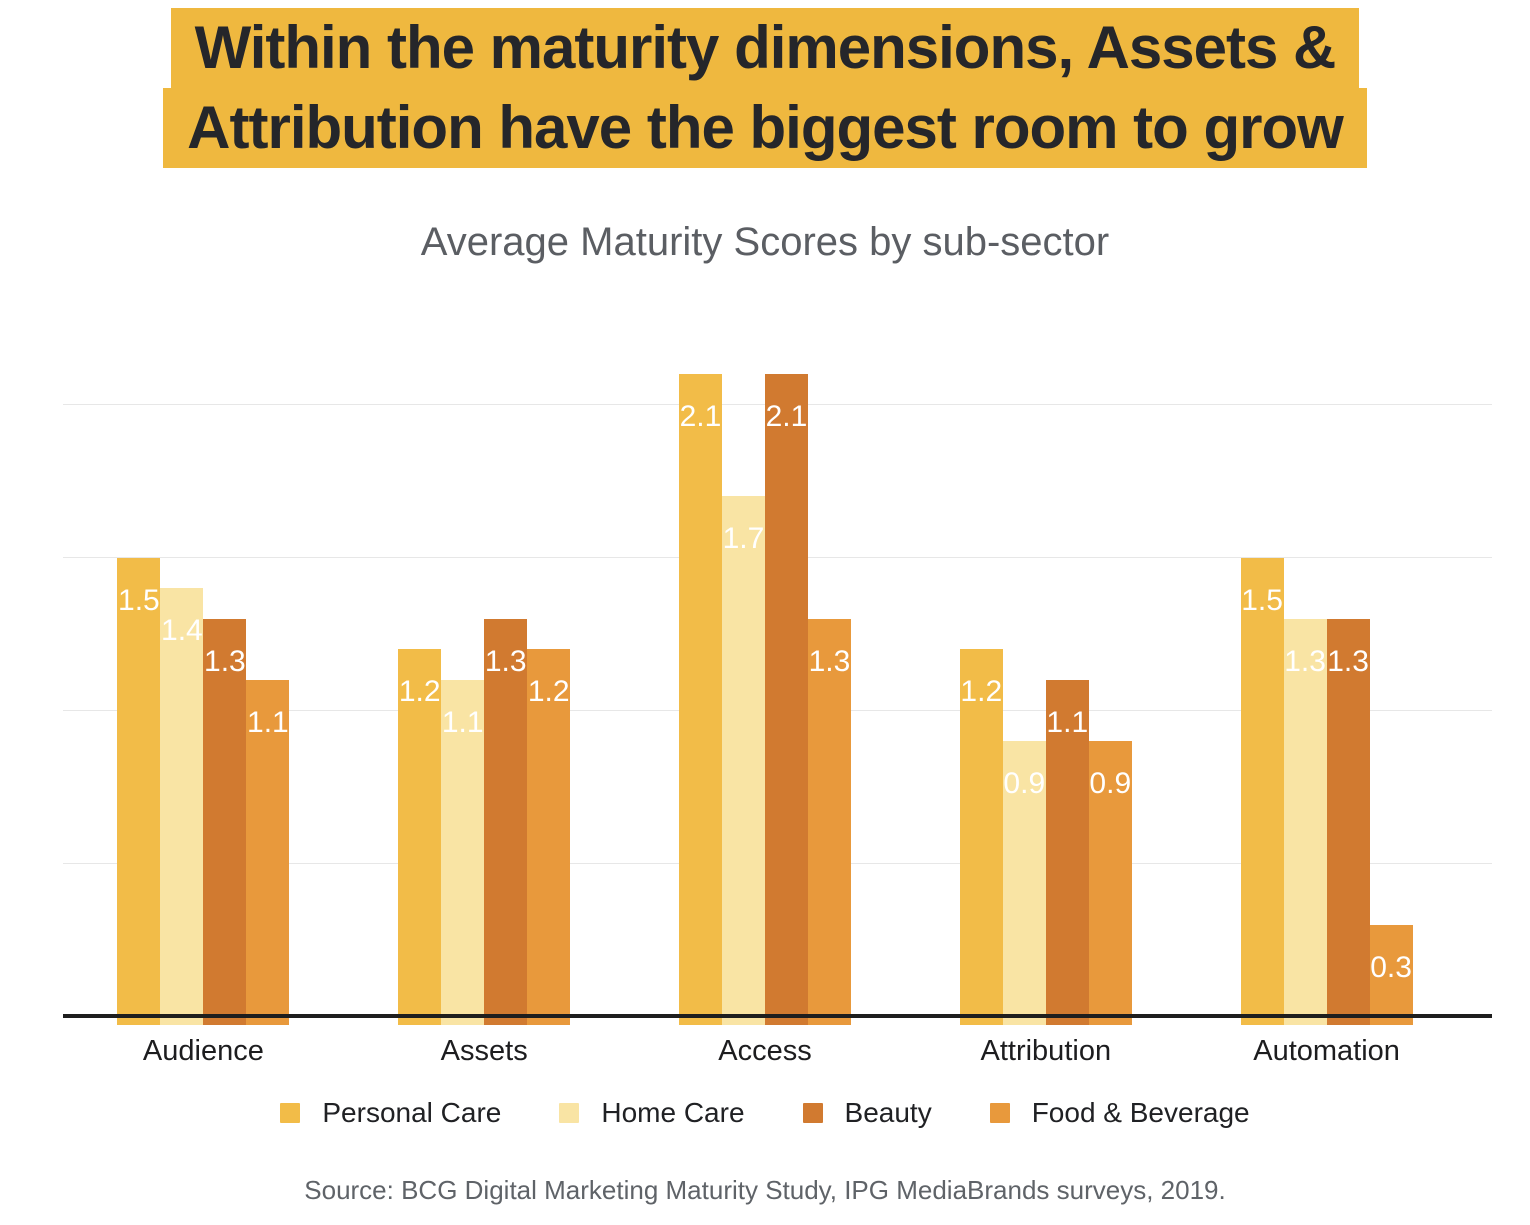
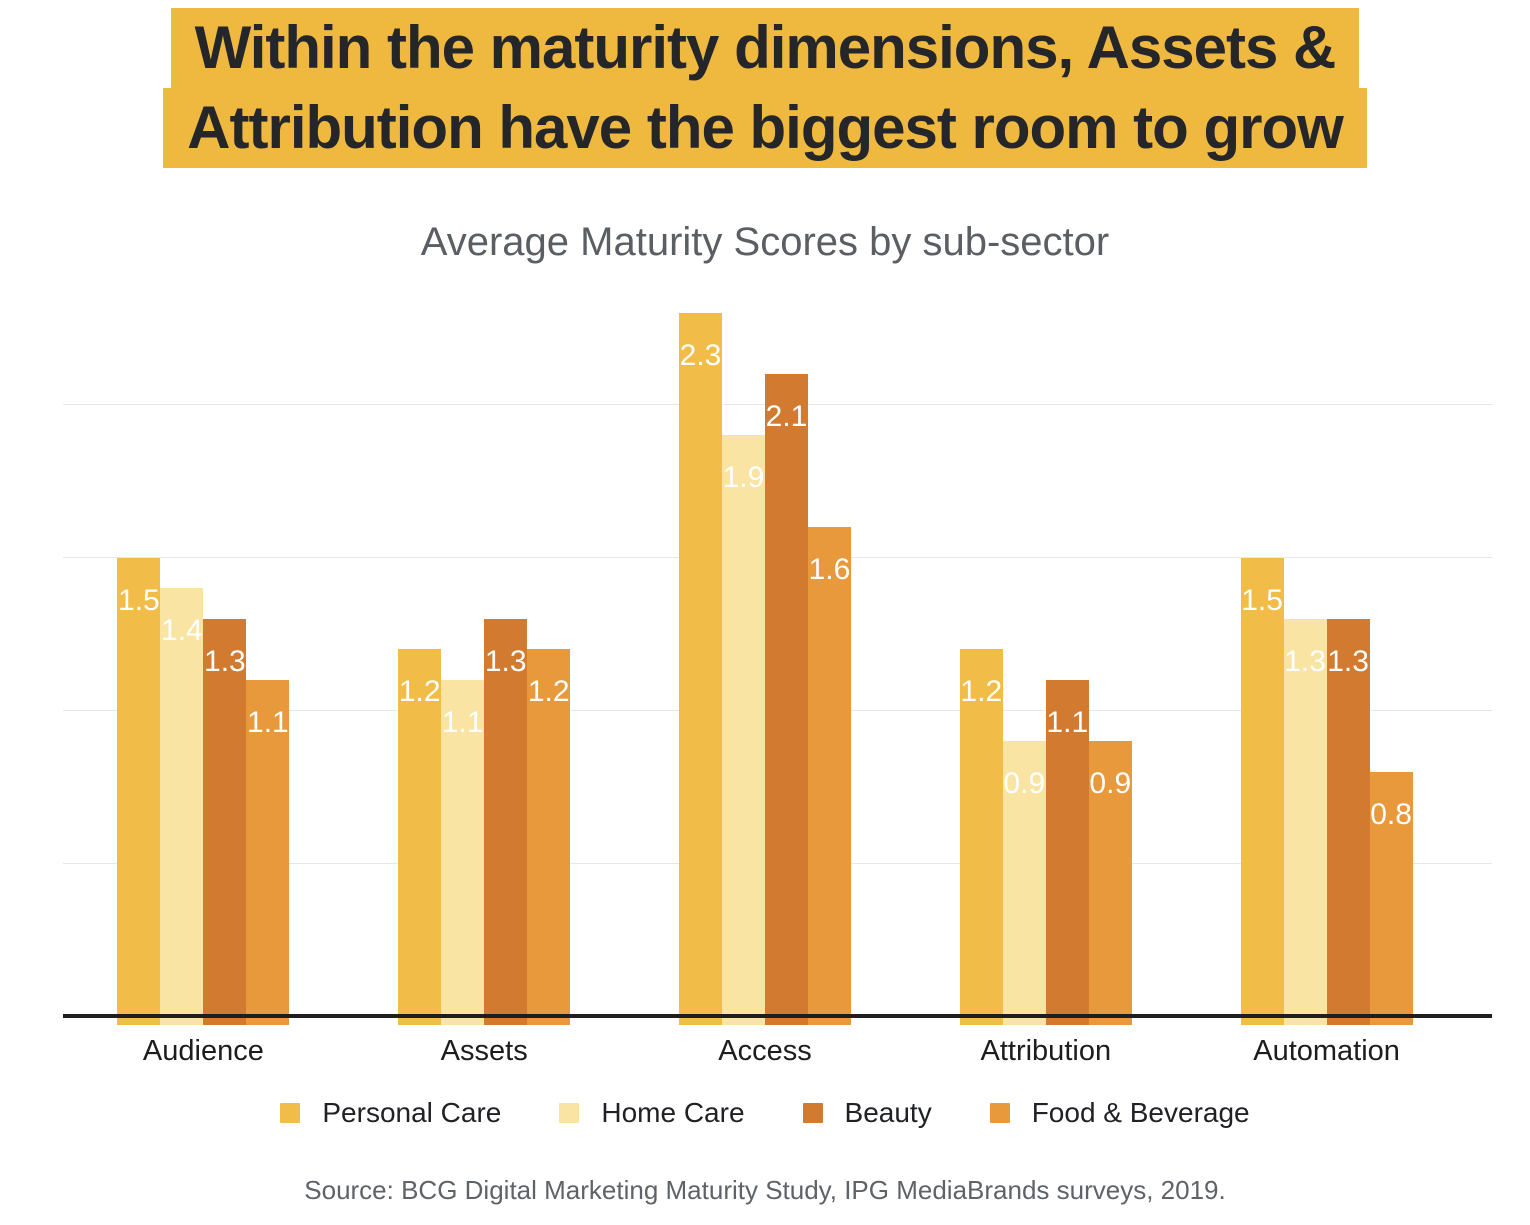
Personal Care/Access: 2.1 -> 2.3
Home Care/Access: 1.7 -> 1.9
Food & Beverage/Access: 1.3 -> 1.6
Food & Beverage/Automation: 0.3 -> 0.8
